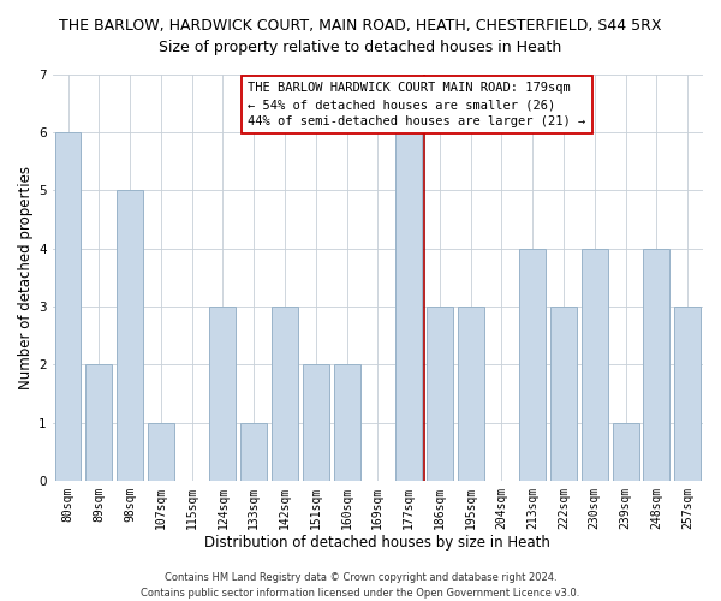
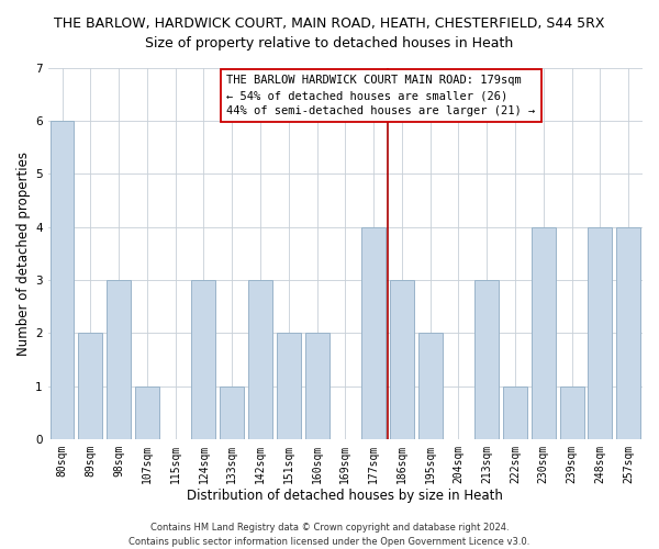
98sqm: 5 -> 3
177sqm: 6 -> 4
195sqm: 3 -> 2
213sqm: 4 -> 3
222sqm: 3 -> 1
257sqm: 3 -> 4
